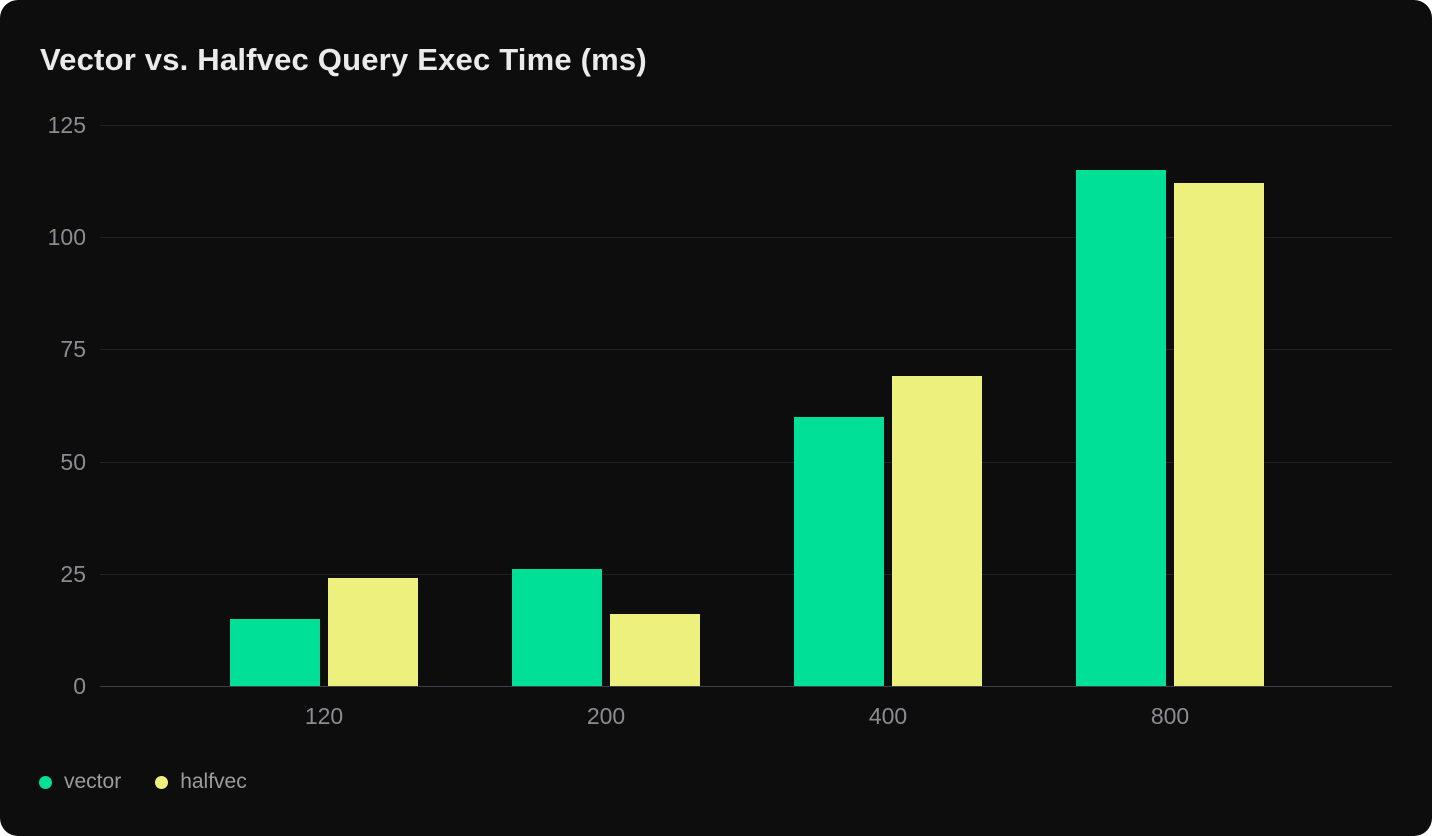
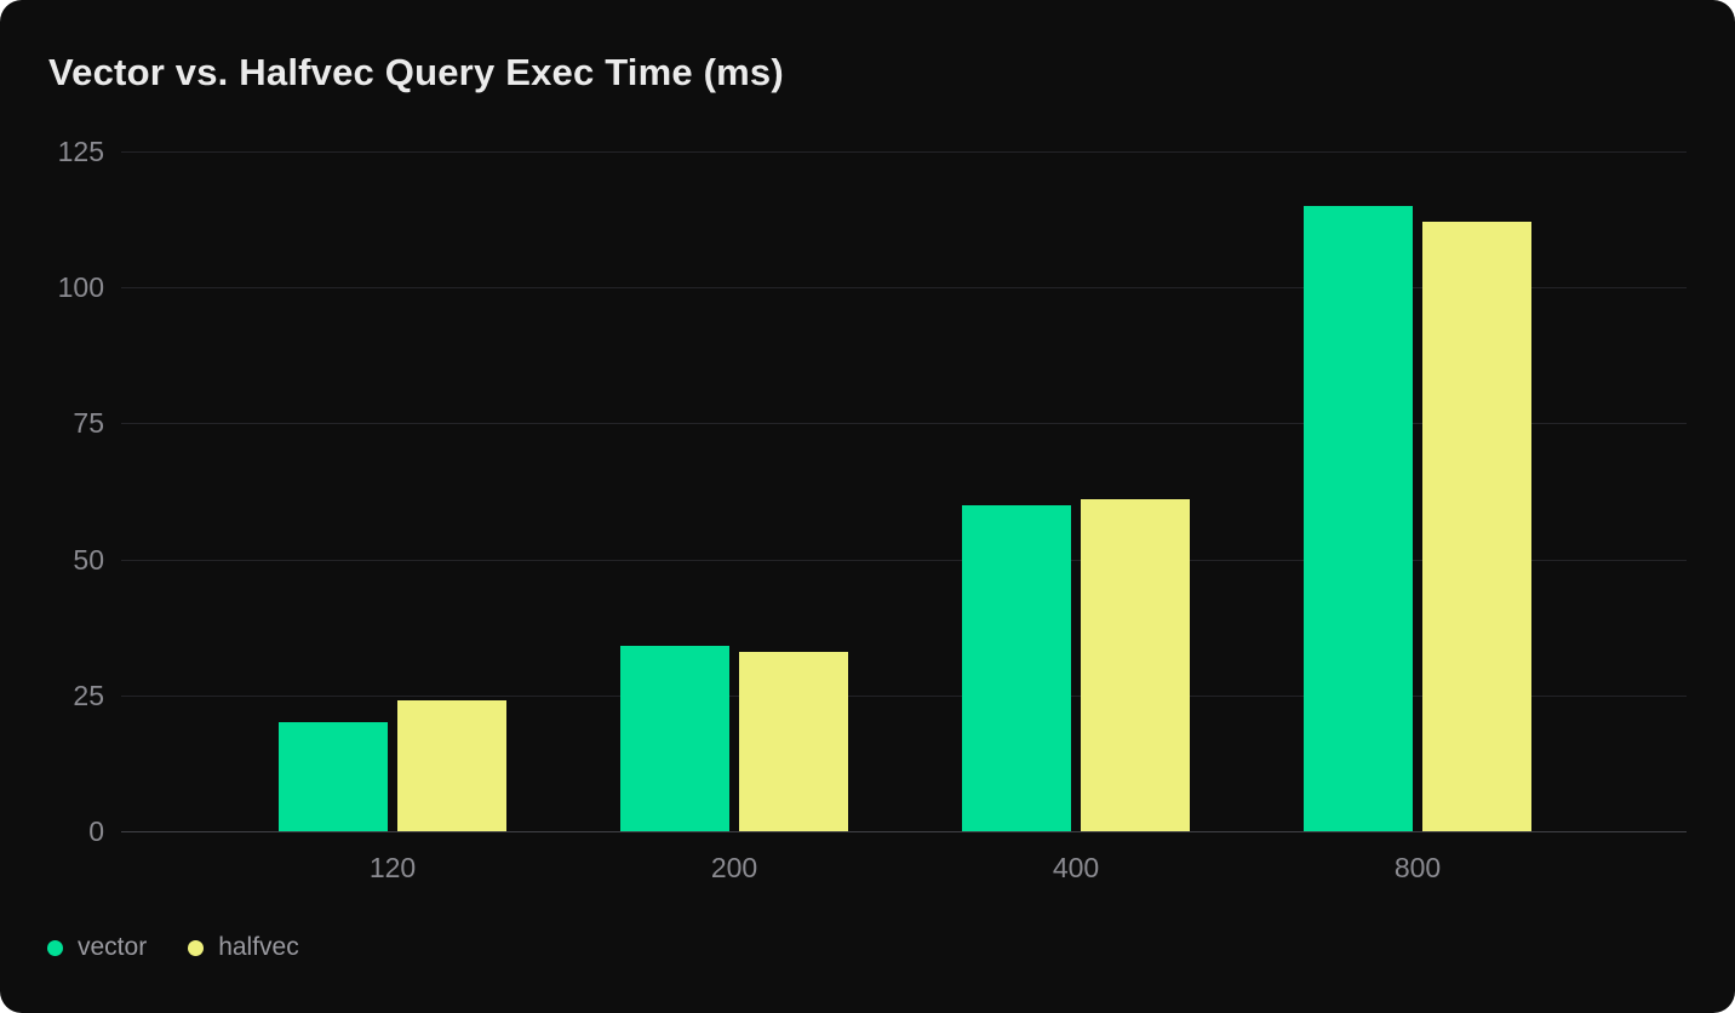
vector/120: 15 -> 20
vector/200: 26 -> 34
halfvec/200: 16 -> 33
halfvec/400: 69 -> 61
